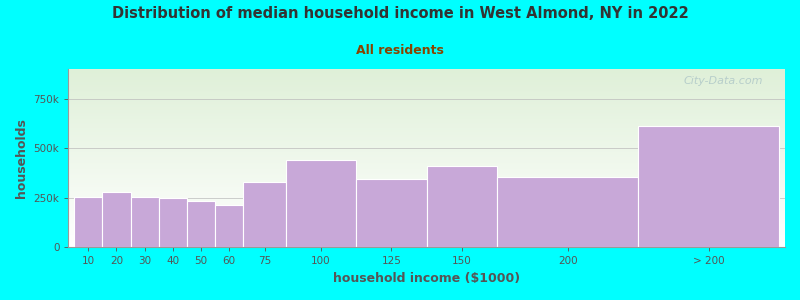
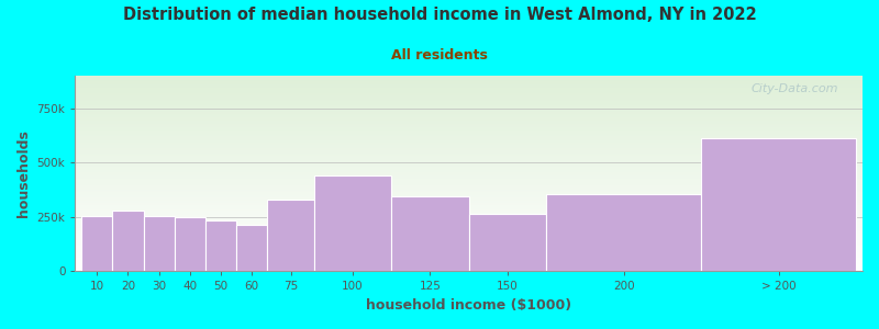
150: 410k -> 260k
